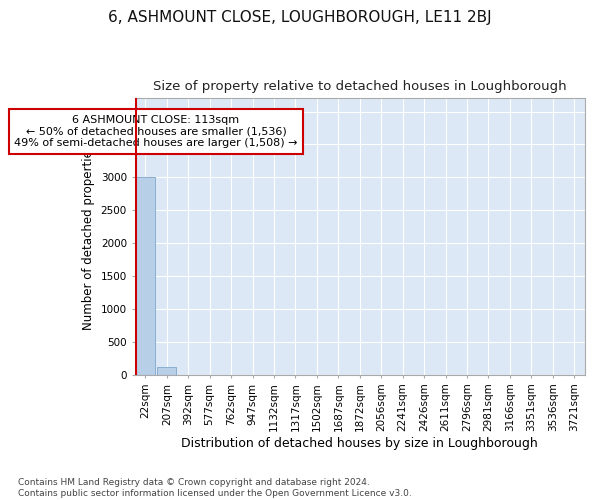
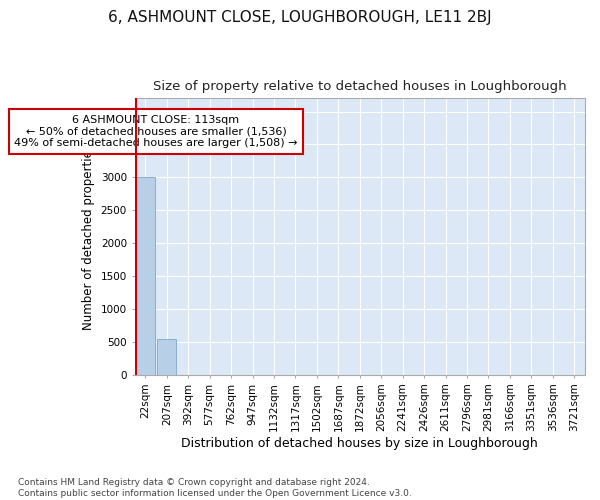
207sqm: 120 -> 540
